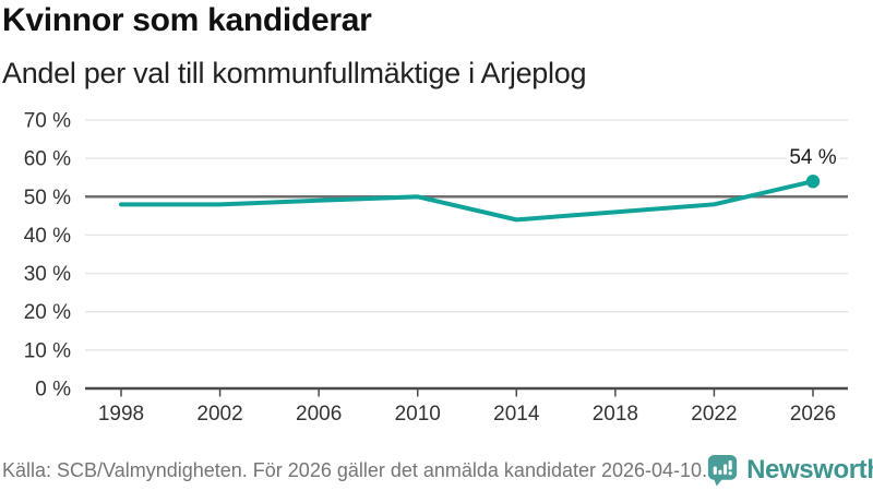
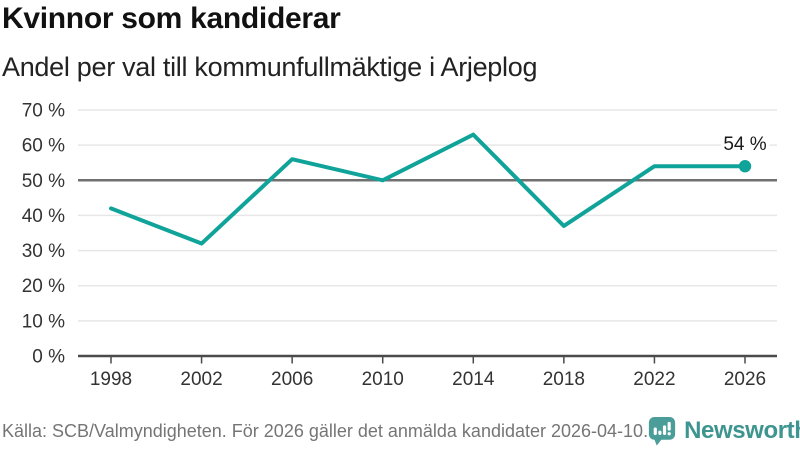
1998: 48% -> 42%
2002: 48% -> 32%
2006: 49% -> 56%
2014: 44% -> 63%
2018: 46% -> 37%
2022: 48% -> 54%
